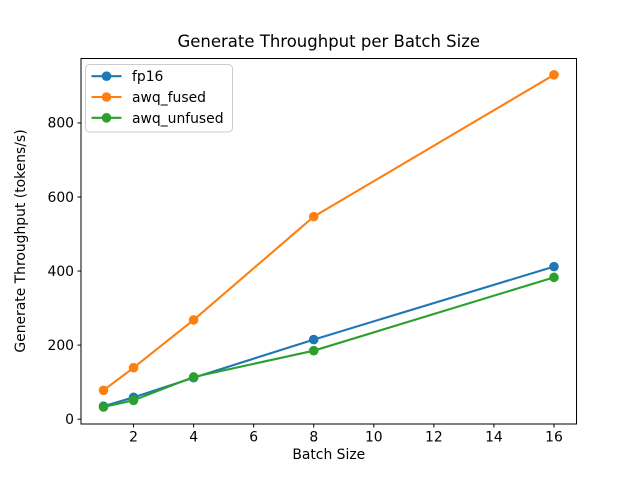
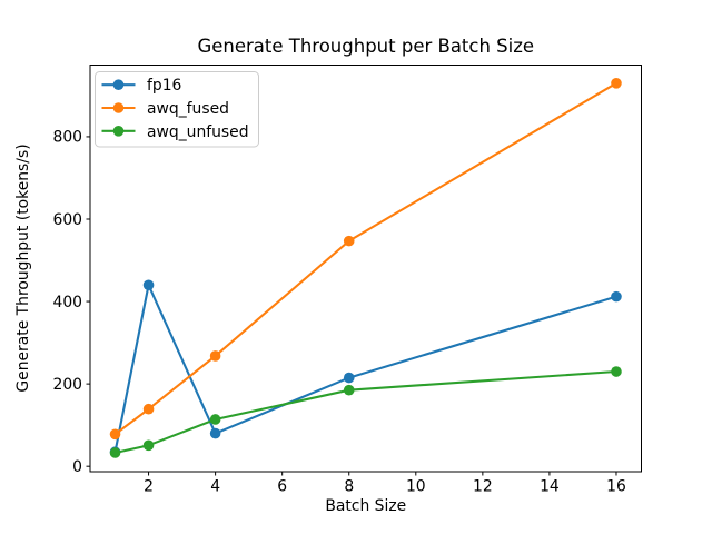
fp16/2: 60 -> 440
fp16/4: 110 -> 80
awq_unfused/16: 380 -> 230
